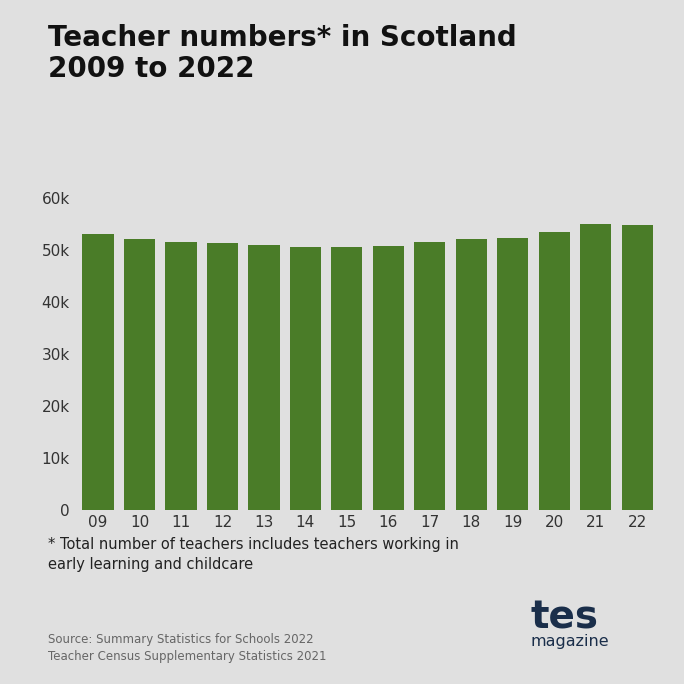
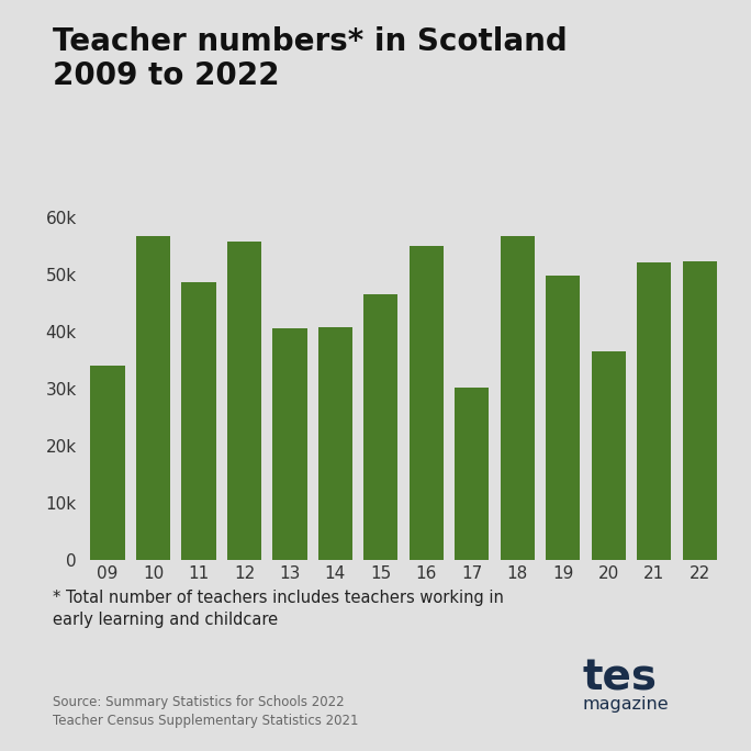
09: 53.2k -> 34.0k
10: 52.2k -> 56.8k
11: 51.5k -> 48.6k
12: 51.4k -> 55.8k
13: 51.1k -> 40.6k
14: 50.7k -> 40.8k
15: 50.7k -> 46.6k
16: 50.9k -> 55.0k
17: 51.6k -> 30.2k
18: 52.1k -> 56.8k
19: 52.4k -> 49.8k
20: 53.6k -> 36.6k
21: 55.0k -> 52.2k
22: 54.8k -> 52.4k
